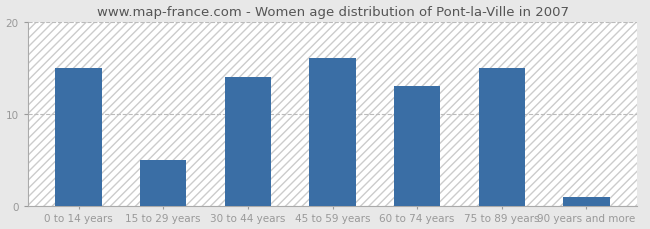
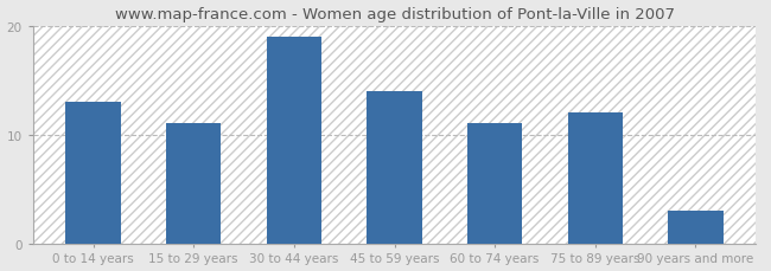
0 to 14 years: 15 -> 13
15 to 29 years: 5 -> 11
30 to 44 years: 14 -> 19
45 to 59 years: 16 -> 14
60 to 74 years: 13 -> 11
75 to 89 years: 15 -> 12
90 years and more: 1 -> 3
